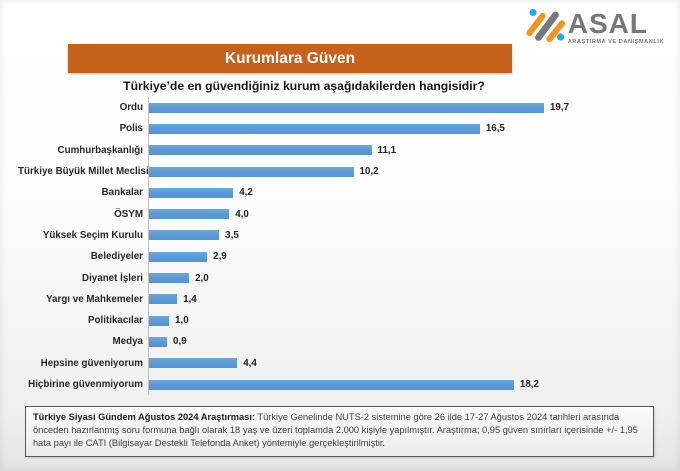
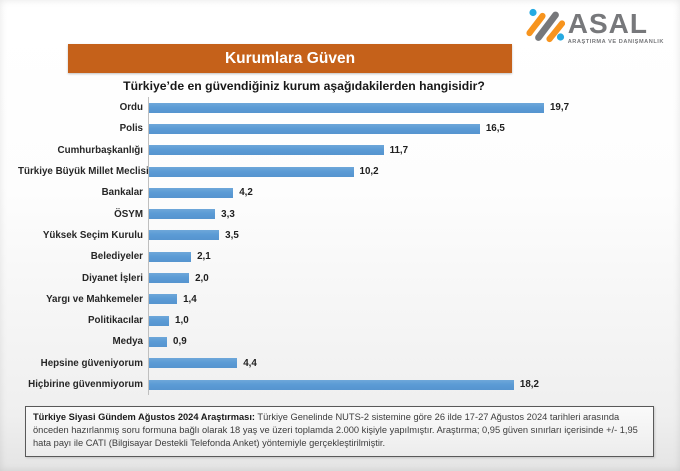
Cumhurbaşkanlığı: 11,1 -> 11,7
ÖSYM: 4,0 -> 3,3
Belediyeler: 2,9 -> 2,1
